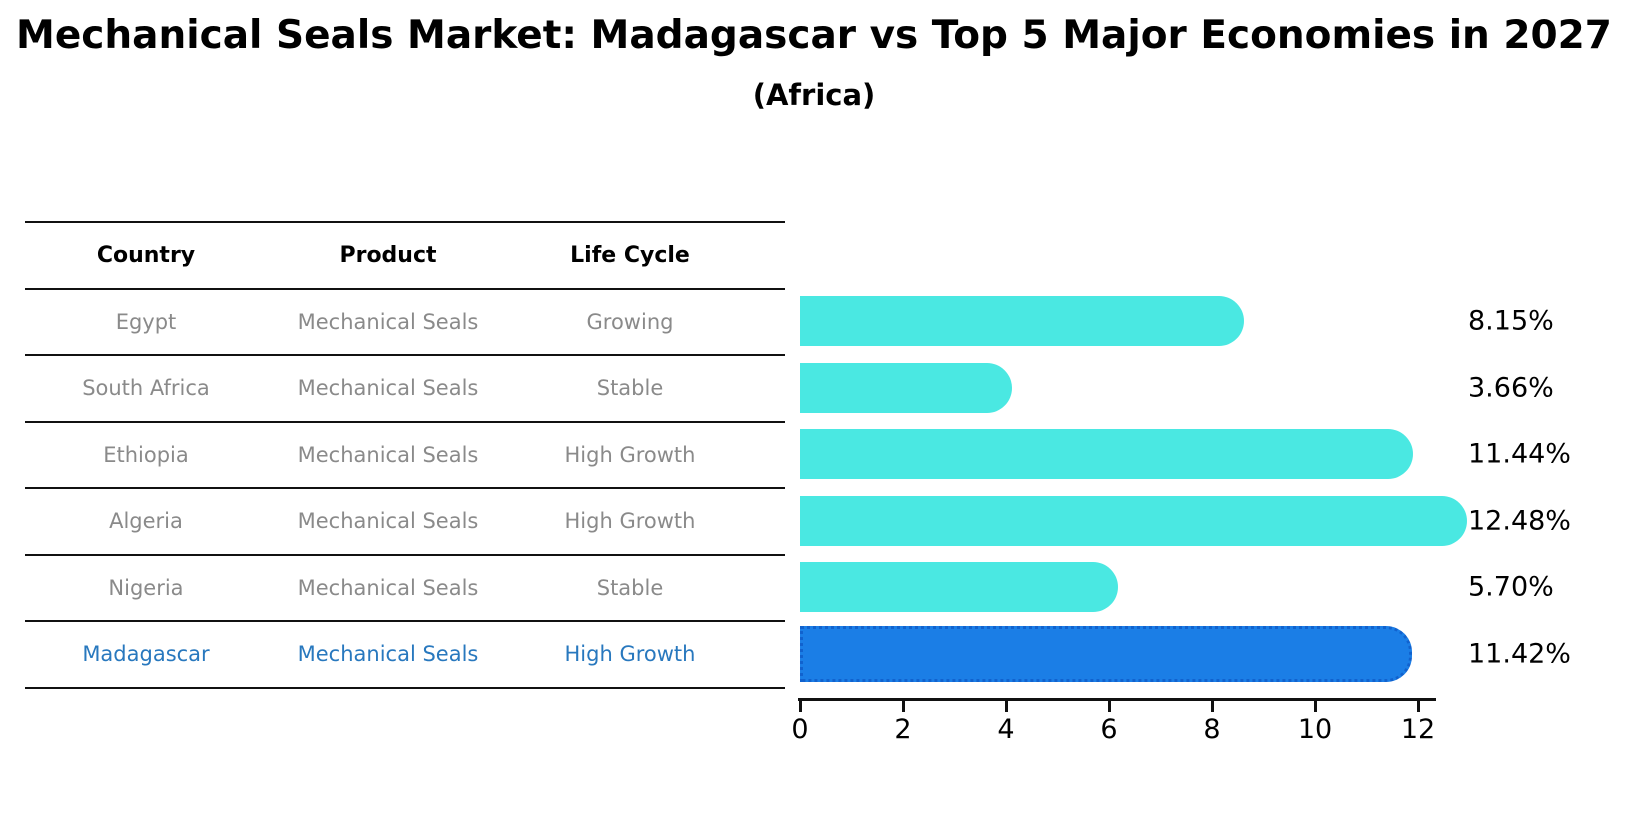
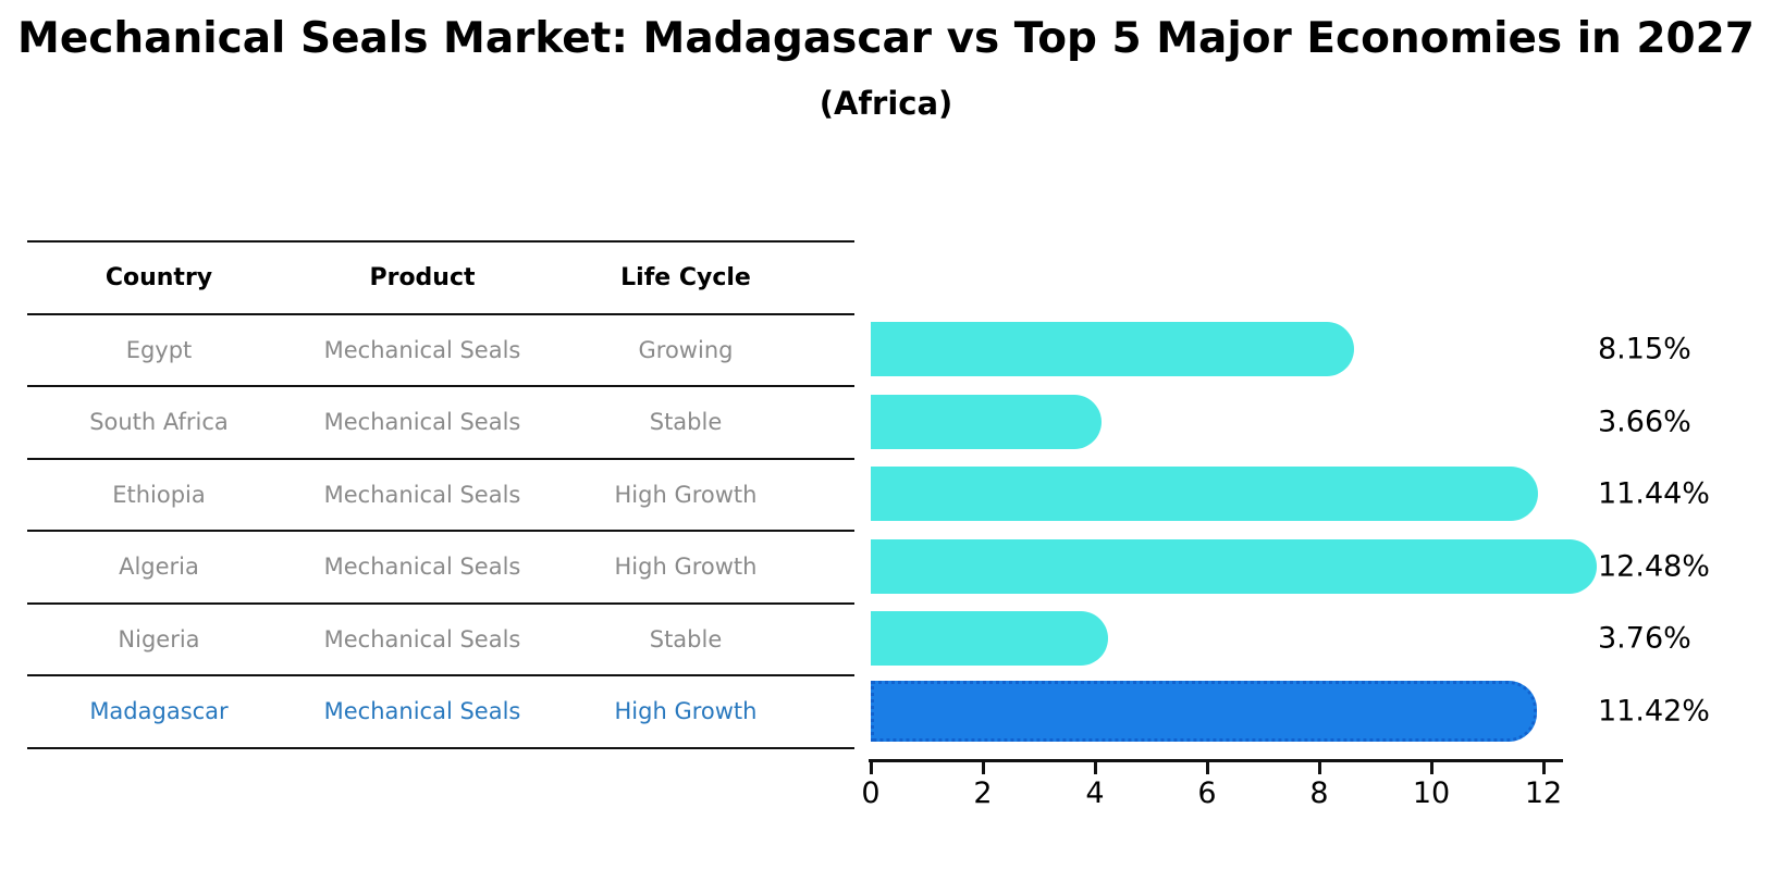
Nigeria: 5.70% -> 3.76%
